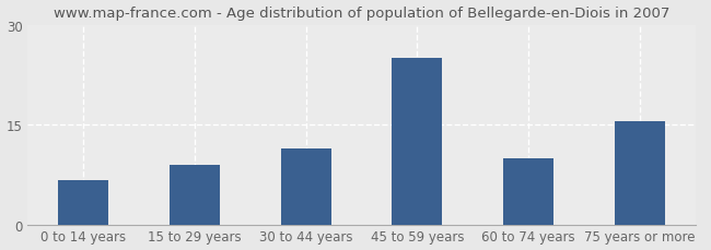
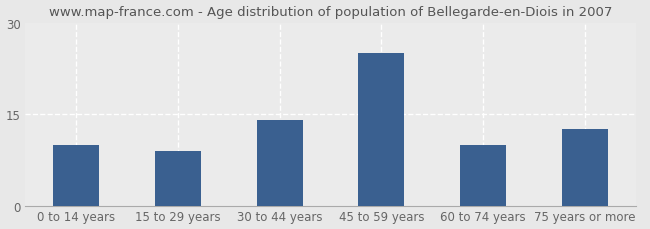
0 to 14 years: 6.6 -> 10.0
30 to 44 years: 11.4 -> 14.0
75 years or more: 15.6 -> 12.5
